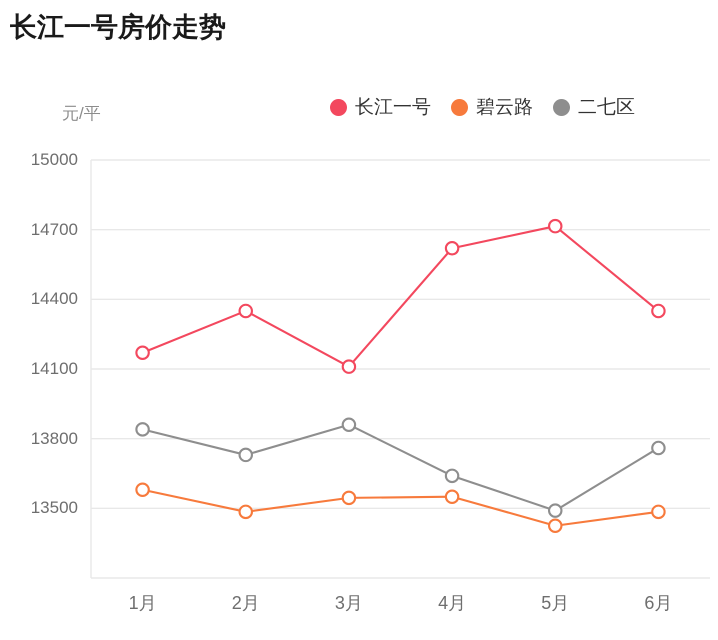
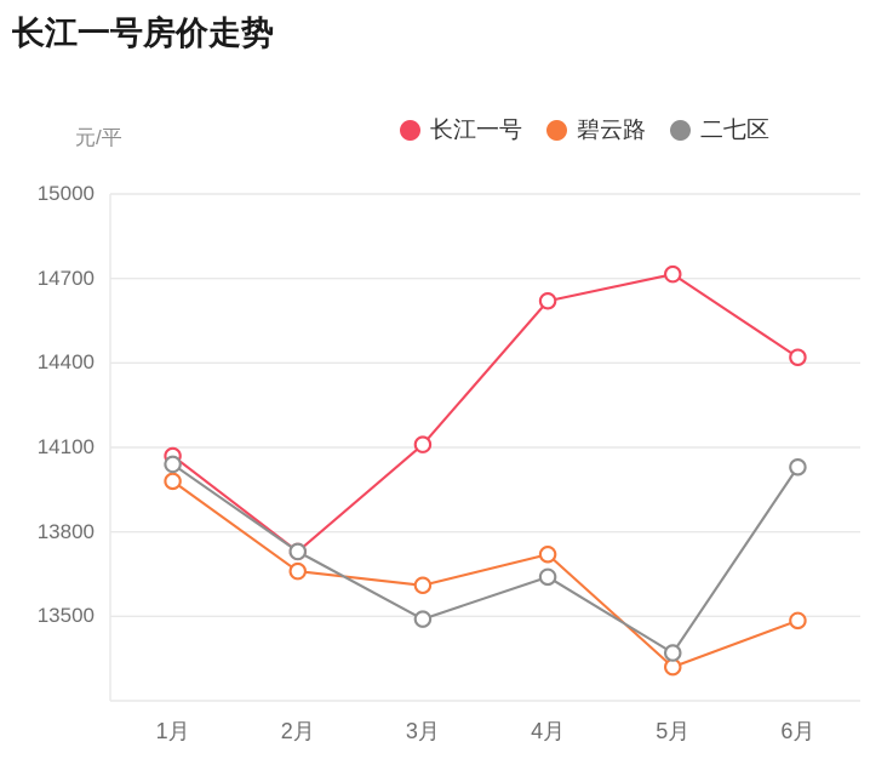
长江一号/1月: 14170 -> 14070
碧云路/1月: 13580 -> 13980
二七区/1月: 13840 -> 14040
长江一号/2月: 14350 -> 13730
碧云路/2月: 13480 -> 13660
碧云路/3月: 13540 -> 13610
二七区/3月: 13860 -> 13490
碧云路/4月: 13550 -> 13720
碧云路/5月: 13420 -> 13320
二七区/5月: 13490 -> 13370
长江一号/6月: 14350 -> 14420
二七区/6月: 13760 -> 14030
